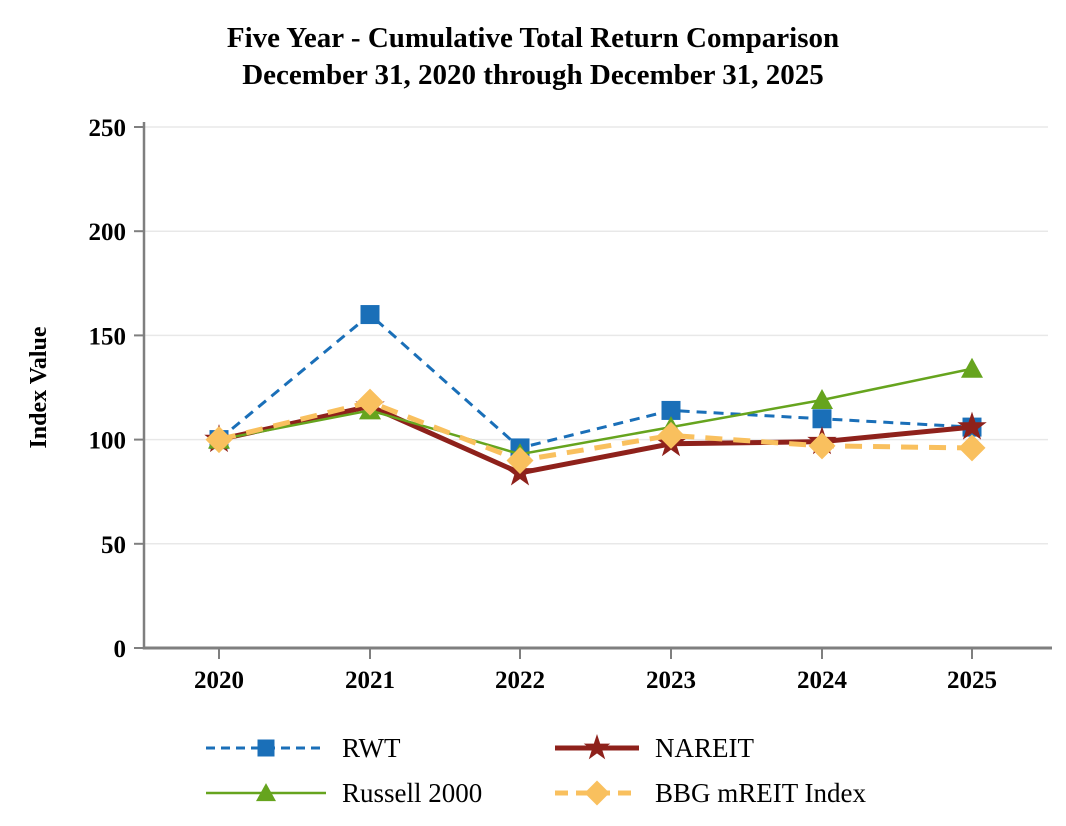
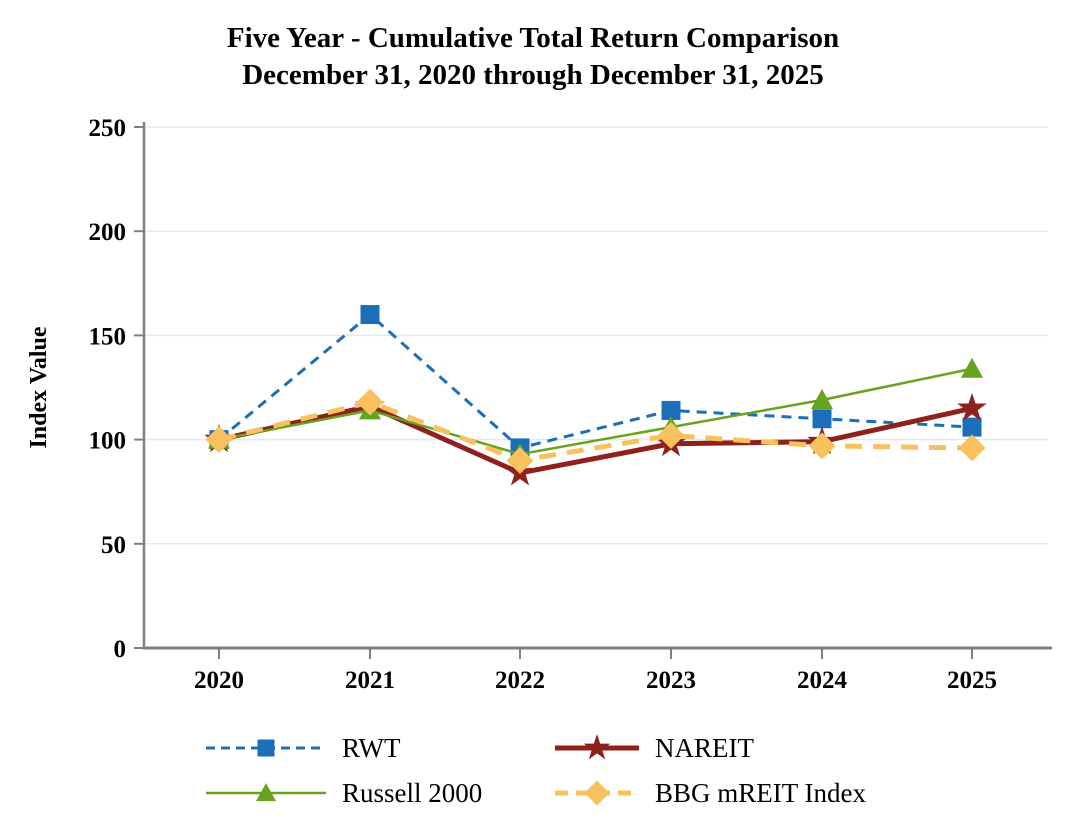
NAREIT/2025: 106 -> 115
